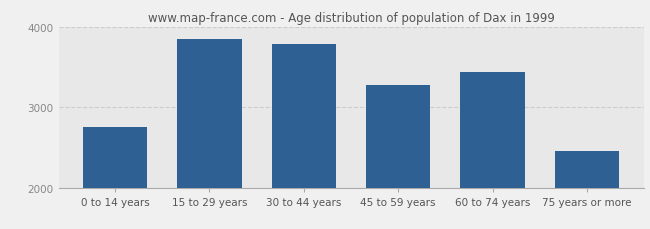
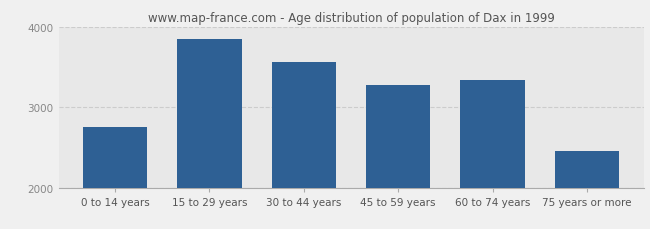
30 to 44 years: 3780 -> 3560
60 to 74 years: 3430 -> 3340
